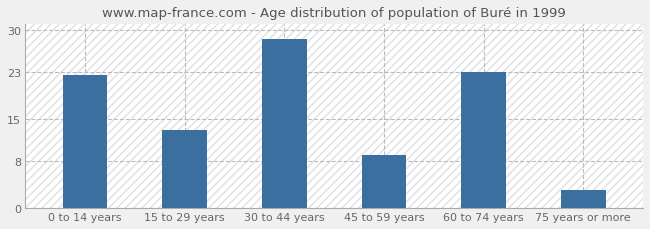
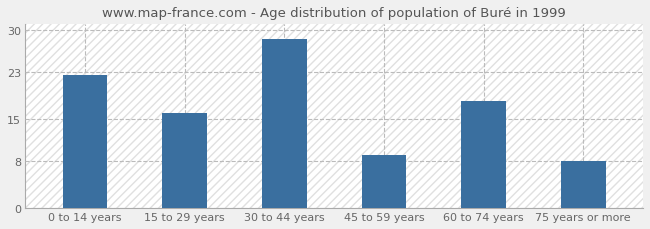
15 to 29 years: 13.2 -> 16.0
60 to 74 years: 23.0 -> 18.0
75 years or more: 3.0 -> 8.0
